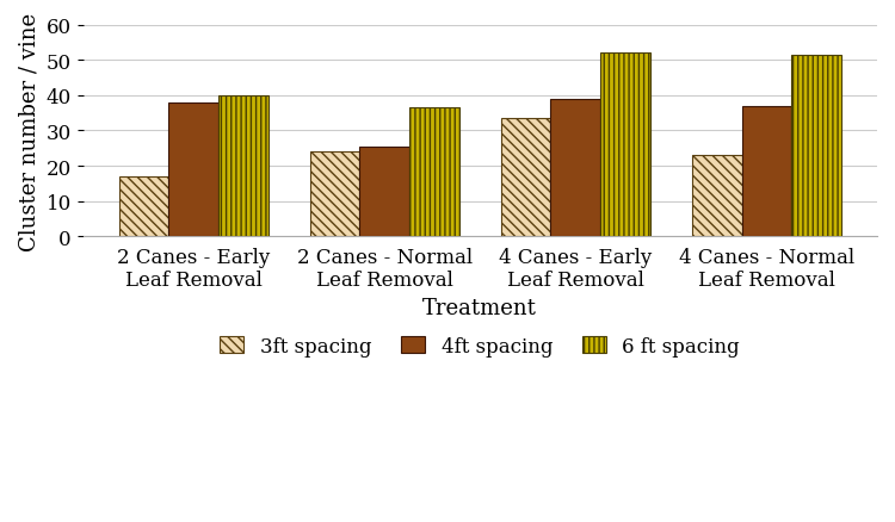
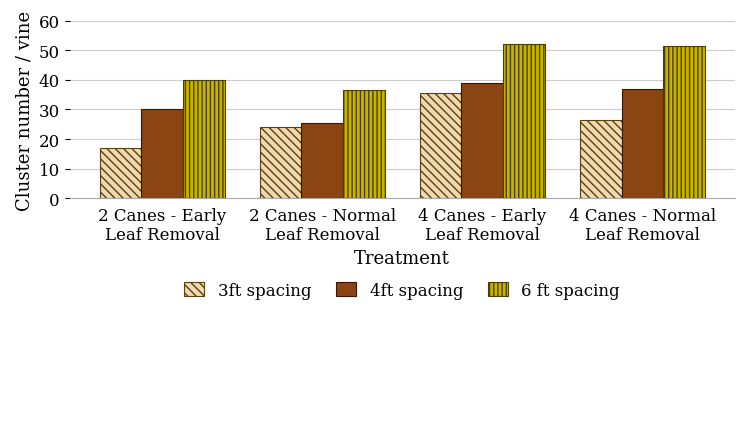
4ft spacing/2 Canes - Early Leaf Removal: 38.0 -> 30.0
3ft spacing/4 Canes - Early Leaf Removal: 33.5 -> 35.5
3ft spacing/4 Canes - Normal Leaf Removal: 23.0 -> 26.5
